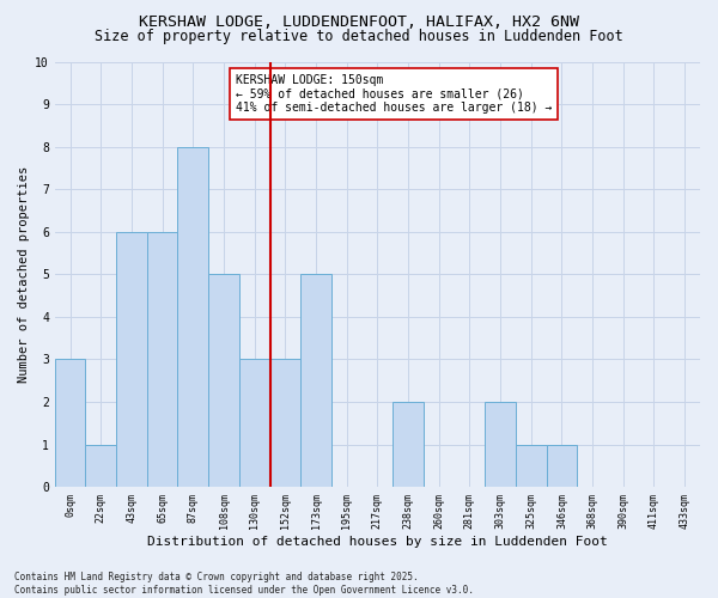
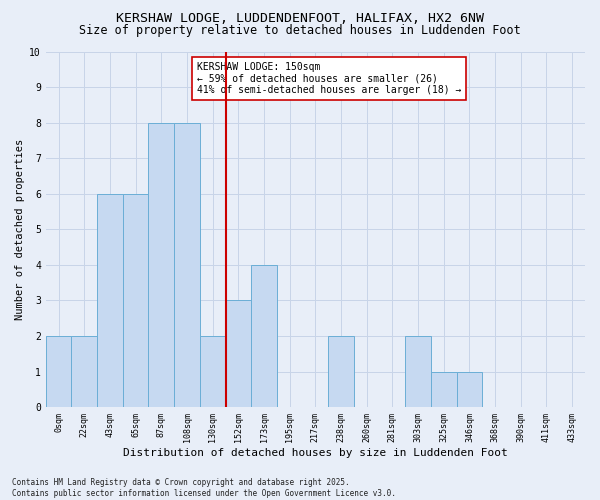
0sqm: 3 -> 2
22sqm: 1 -> 2
108sqm: 5 -> 8
130sqm: 3 -> 2
173sqm: 5 -> 4
